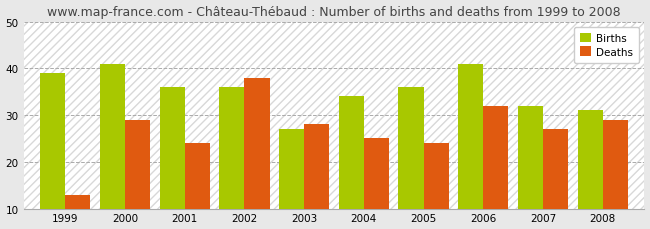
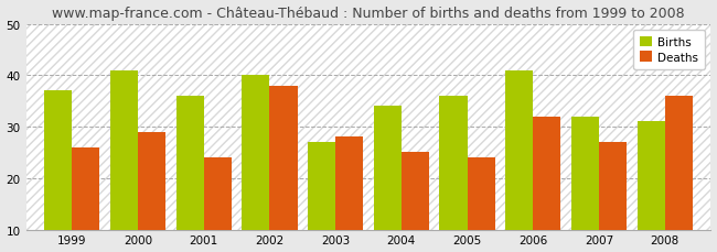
Births/1999: 39 -> 37
Deaths/1999: 13 -> 26
Births/2002: 36 -> 40
Deaths/2008: 29 -> 36
